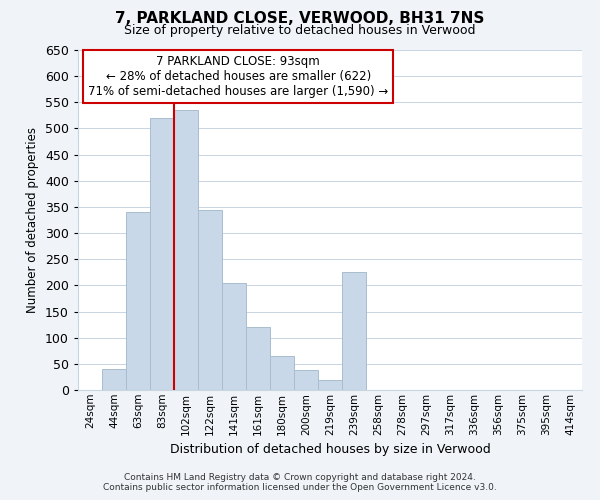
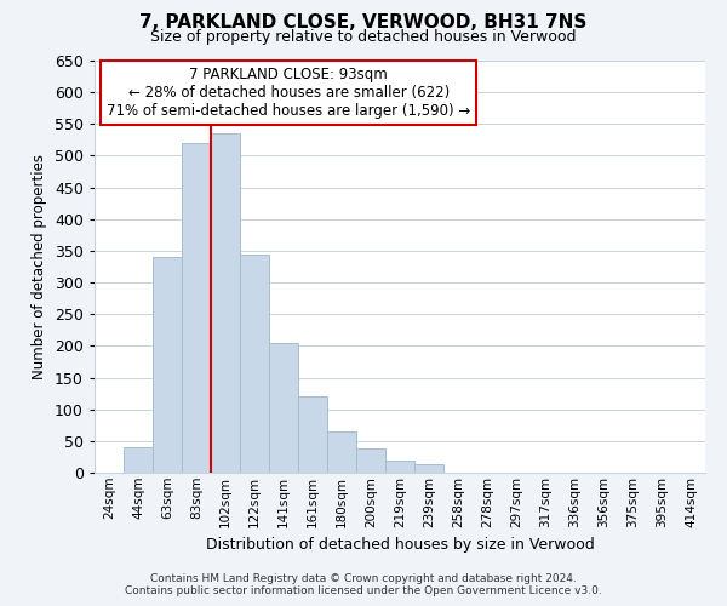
239sqm: 226 -> 14
